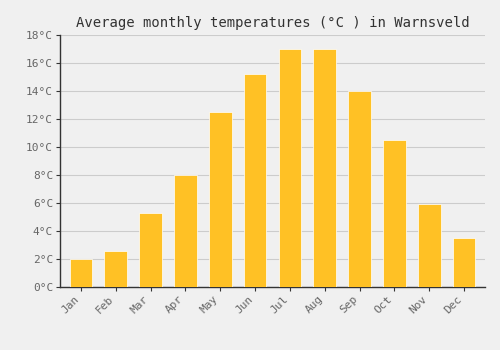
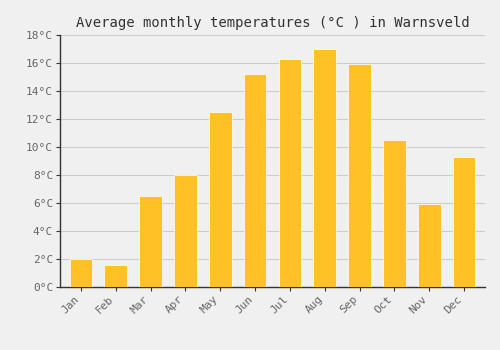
Feb: 2.6°C -> 1.6°C
Mar: 5.3°C -> 6.5°C
Jul: 17.0°C -> 16.3°C
Sep: 14.0°C -> 15.9°C
Dec: 3.5°C -> 9.3°C
